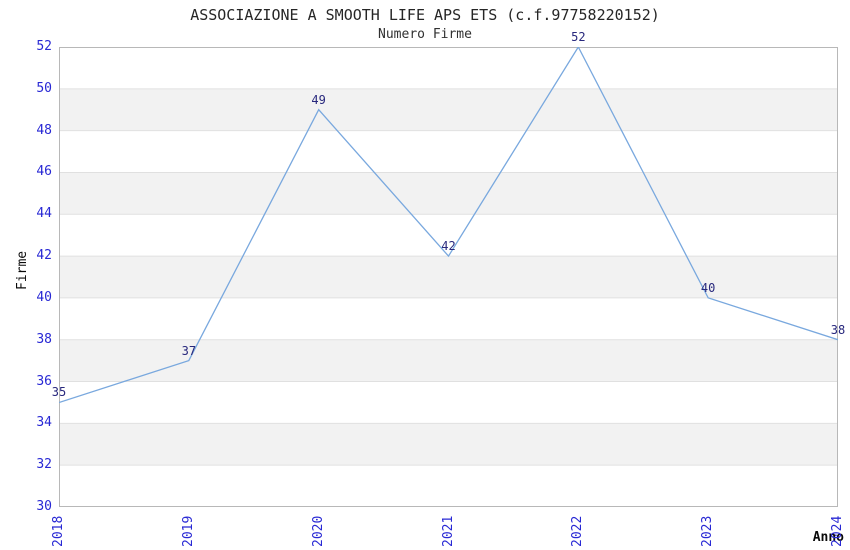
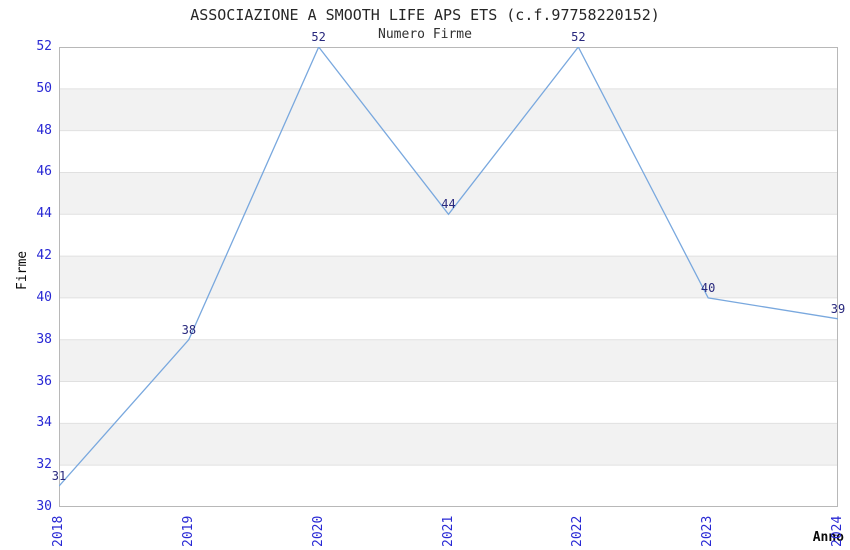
2018: 35 -> 31
2019: 37 -> 38
2020: 49 -> 52
2021: 42 -> 44
2024: 38 -> 39
